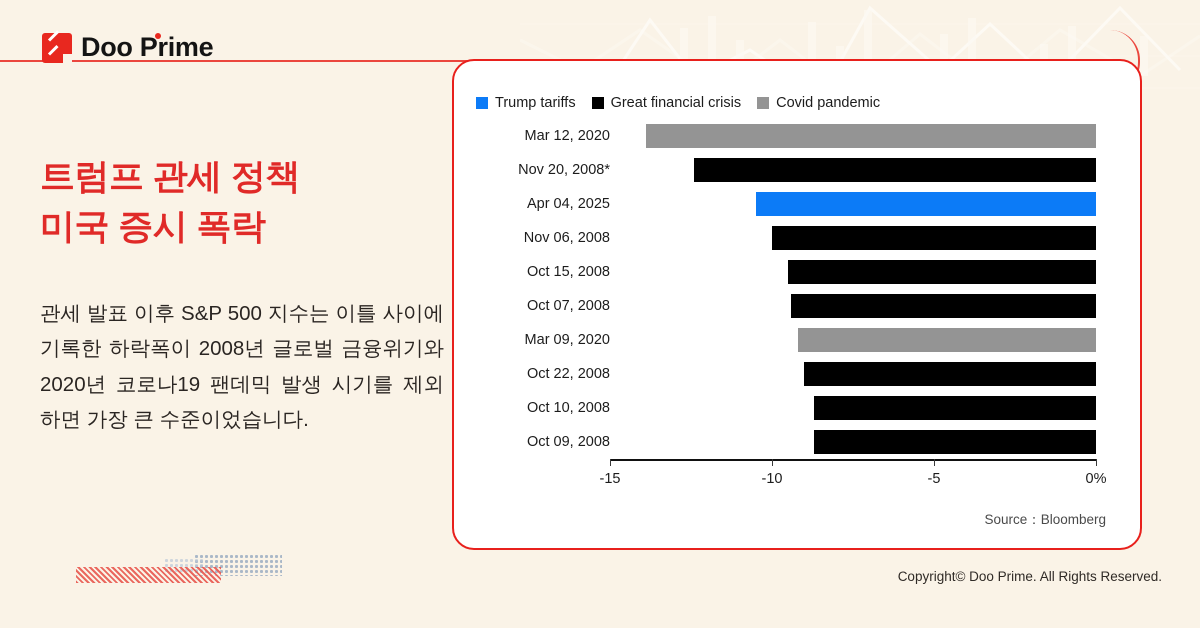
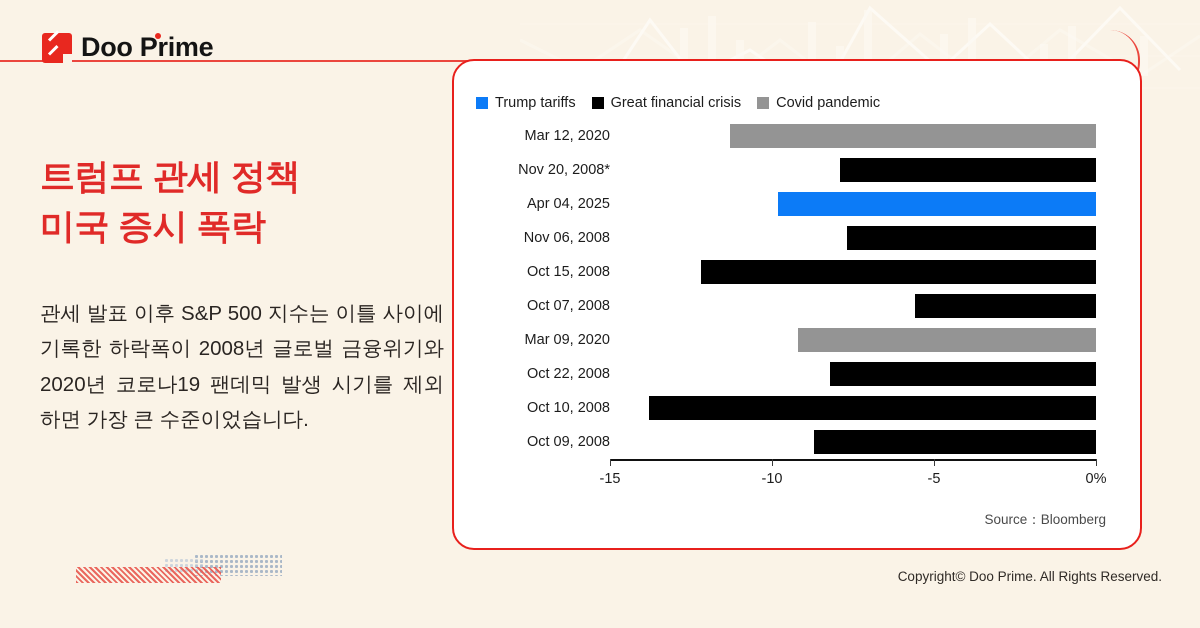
Mar 12, 2020: -13.9% -> -11.3%
Nov 20, 2008*: -12.4% -> -7.9%
Apr 04, 2025: -10.5% -> -9.8%
Nov 06, 2008: -10.0% -> -7.7%
Oct 15, 2008: -9.5% -> -12.2%
Oct 07, 2008: -9.4% -> -5.6%
Oct 22, 2008: -9.0% -> -8.2%
Oct 10, 2008: -8.7% -> -13.8%
